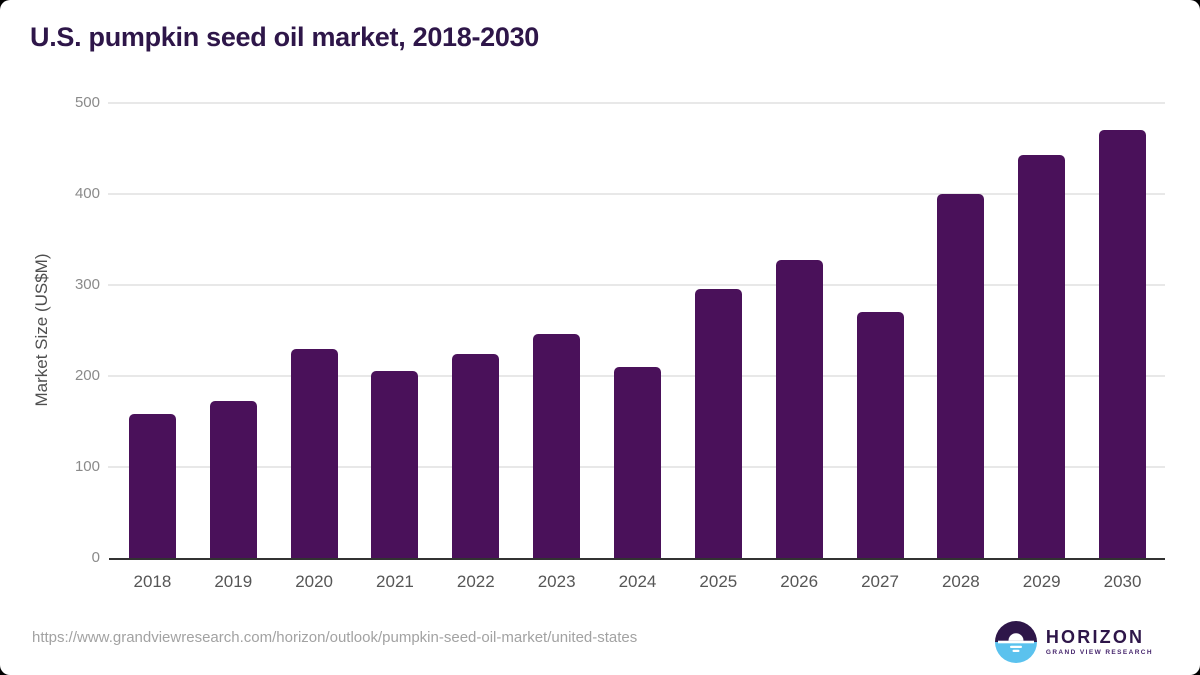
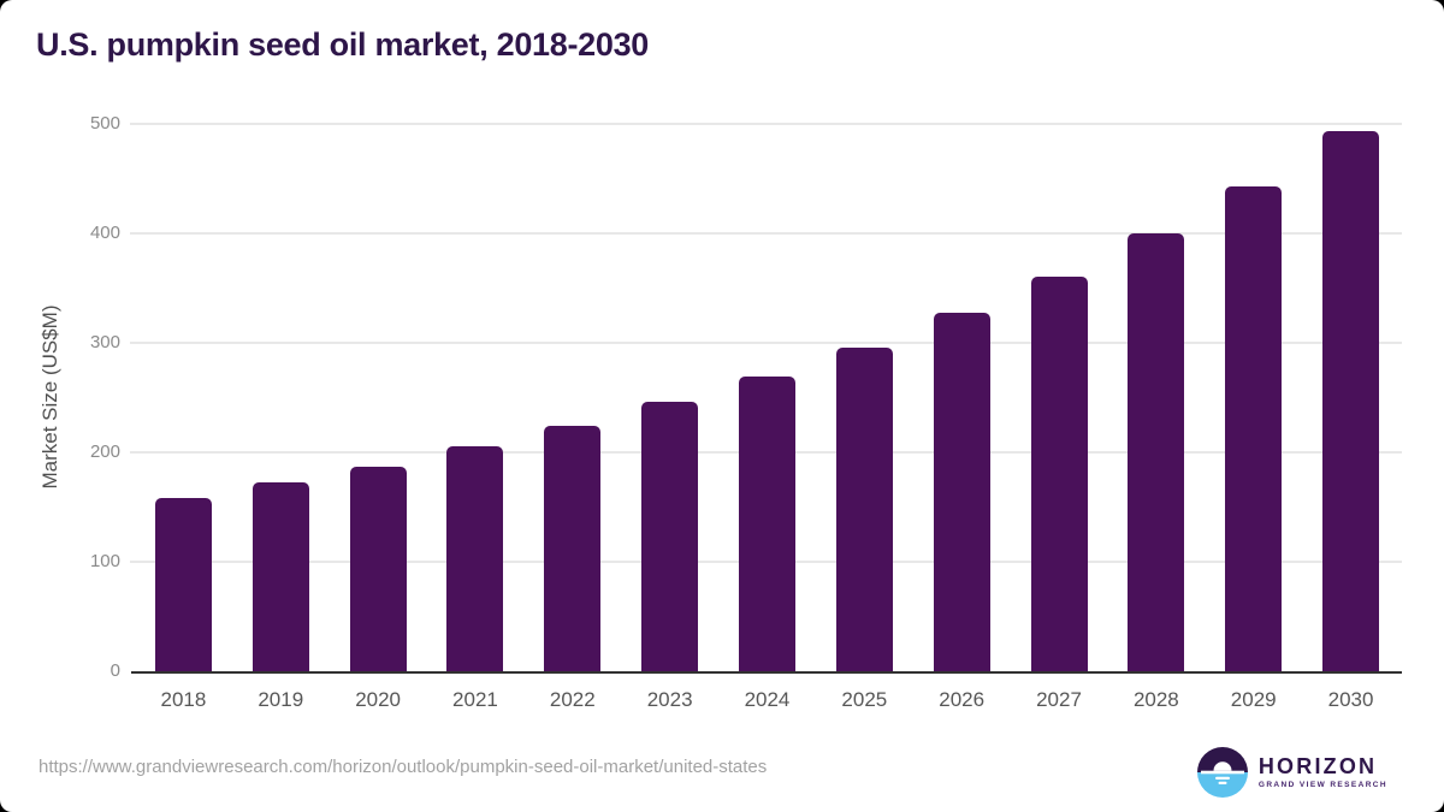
2020: 230 -> 190
2024: 210 -> 270
2027: 270 -> 360
2030: 470 -> 490
